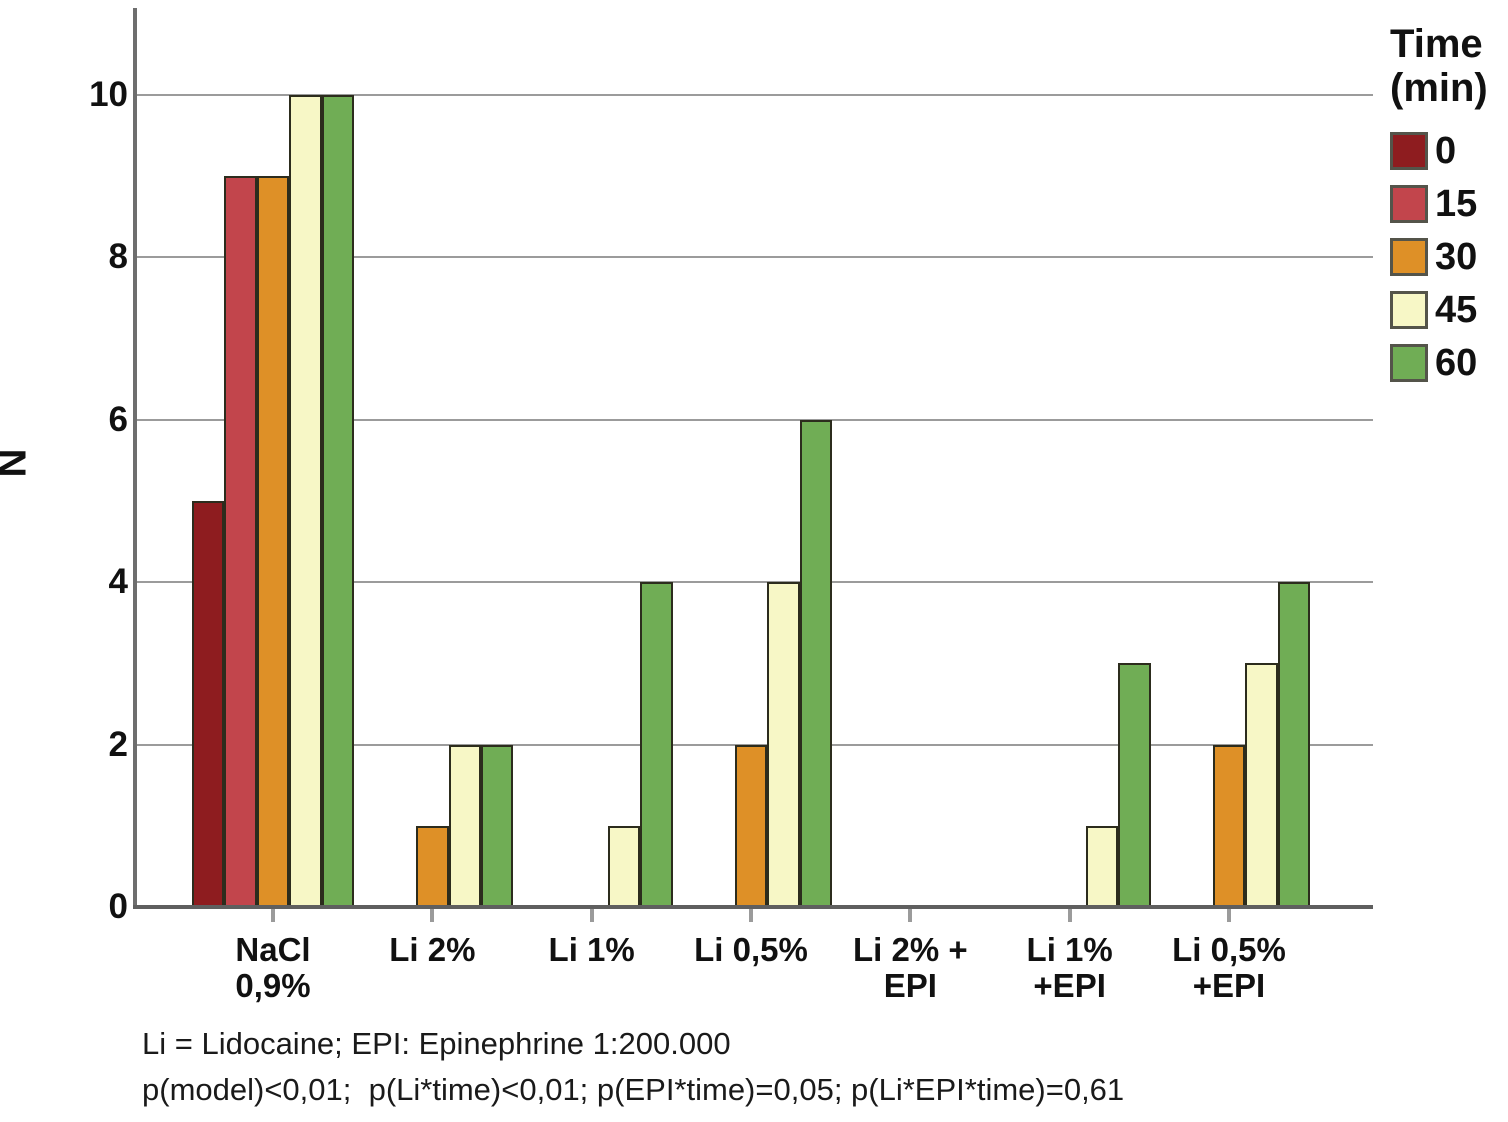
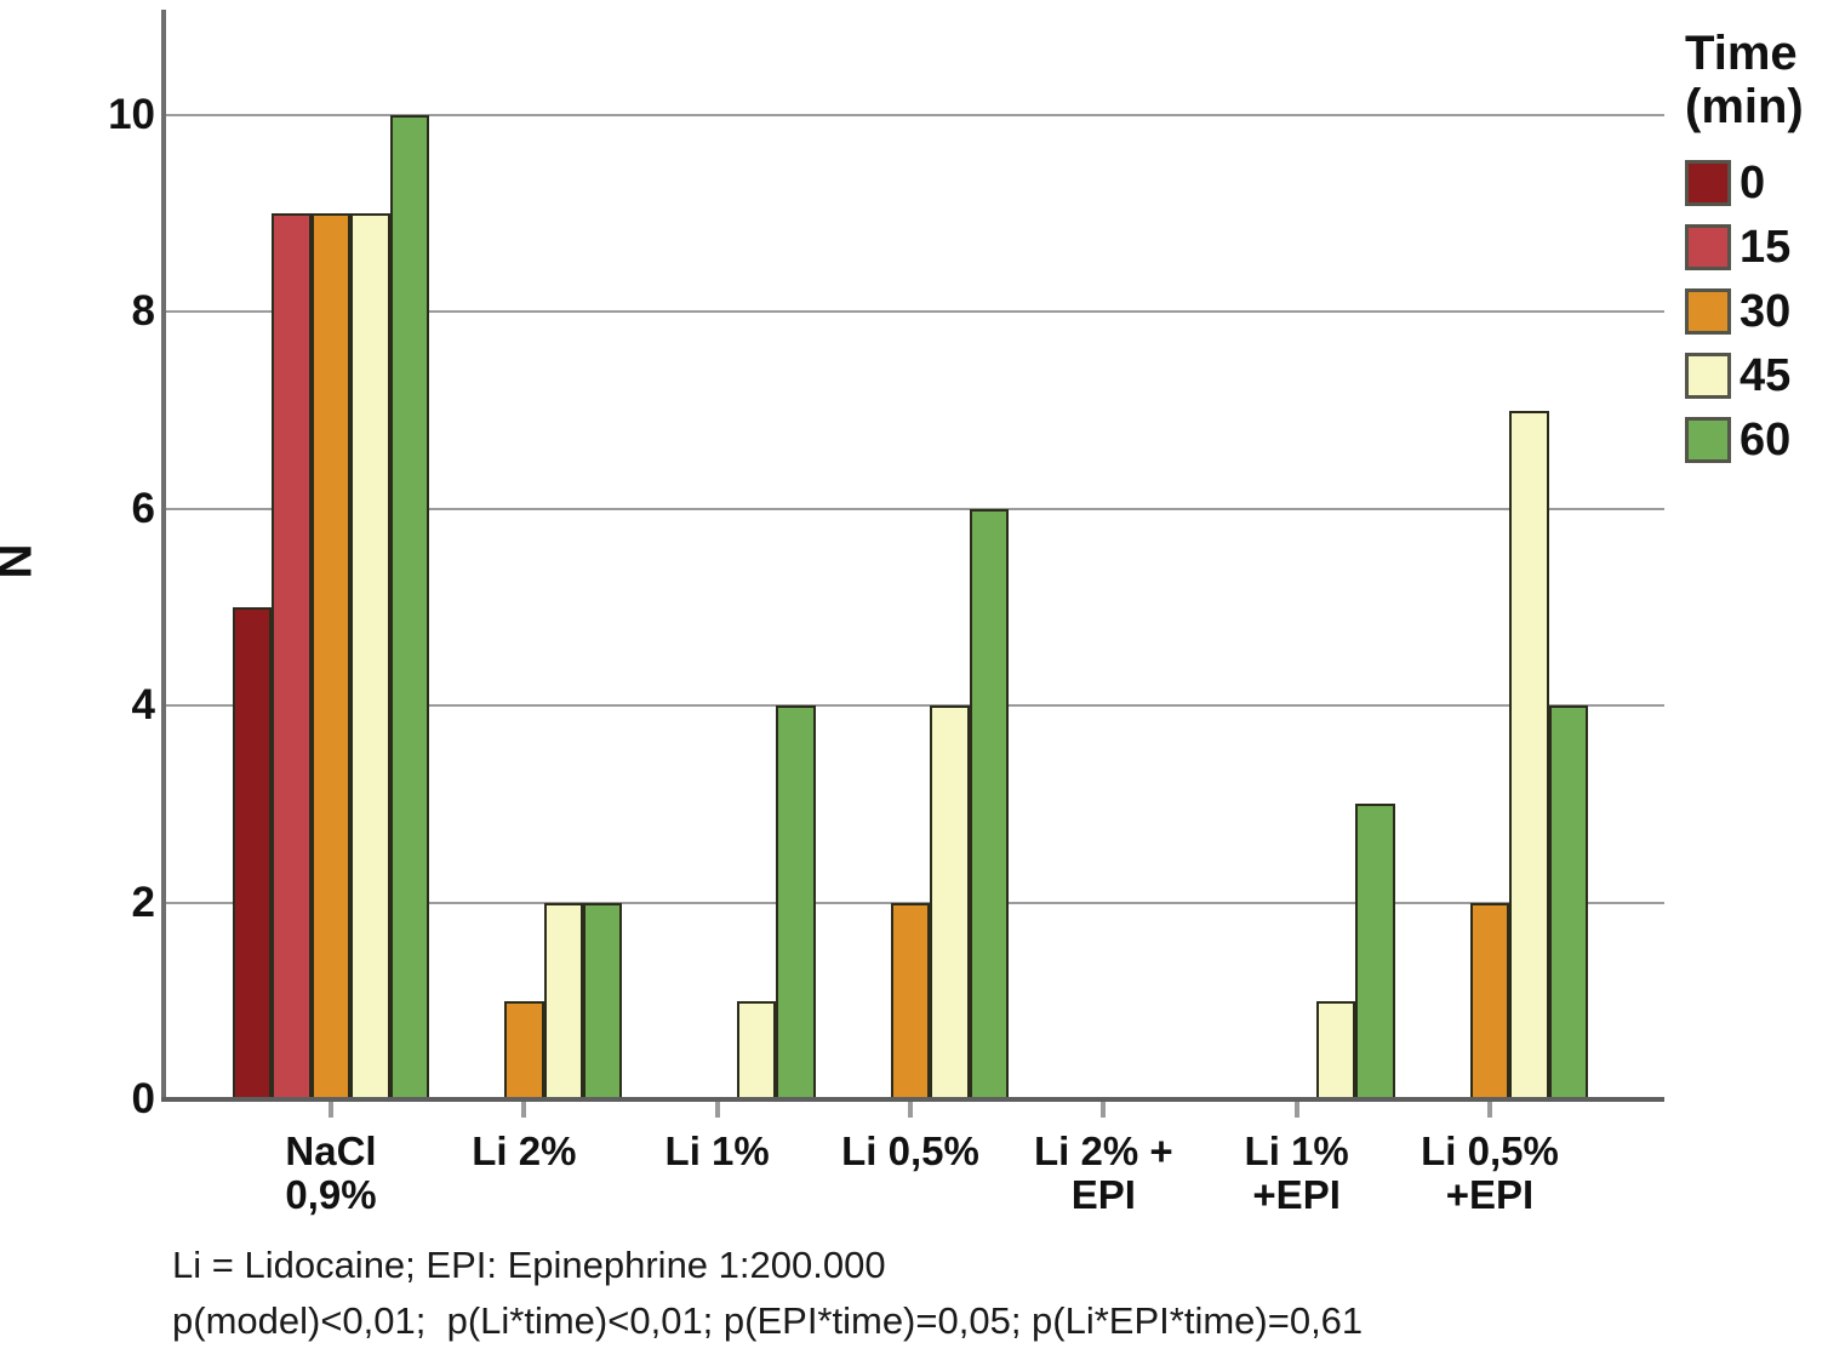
45/NaCl 0,9%: 10 -> 9
45/Li 0,5% +EPI: 3 -> 7
